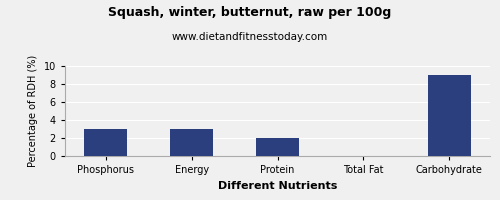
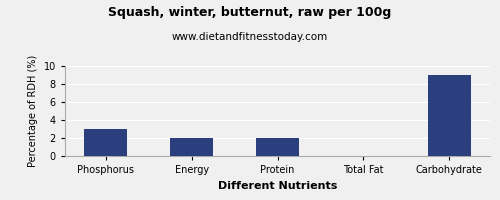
Energy: 3 -> 2
